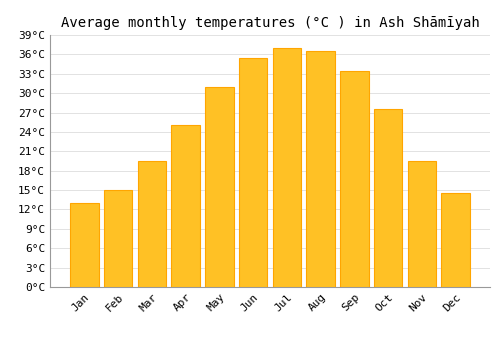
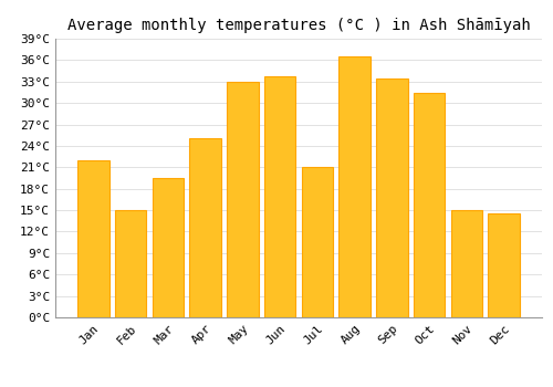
Jan: 13.0°C -> 22.0°C
May: 31.0°C -> 33.0°C
Jun: 35.5°C -> 33.8°C
Jul: 37.0°C -> 21.0°C
Oct: 27.5°C -> 31.4°C
Nov: 19.5°C -> 15.0°C
